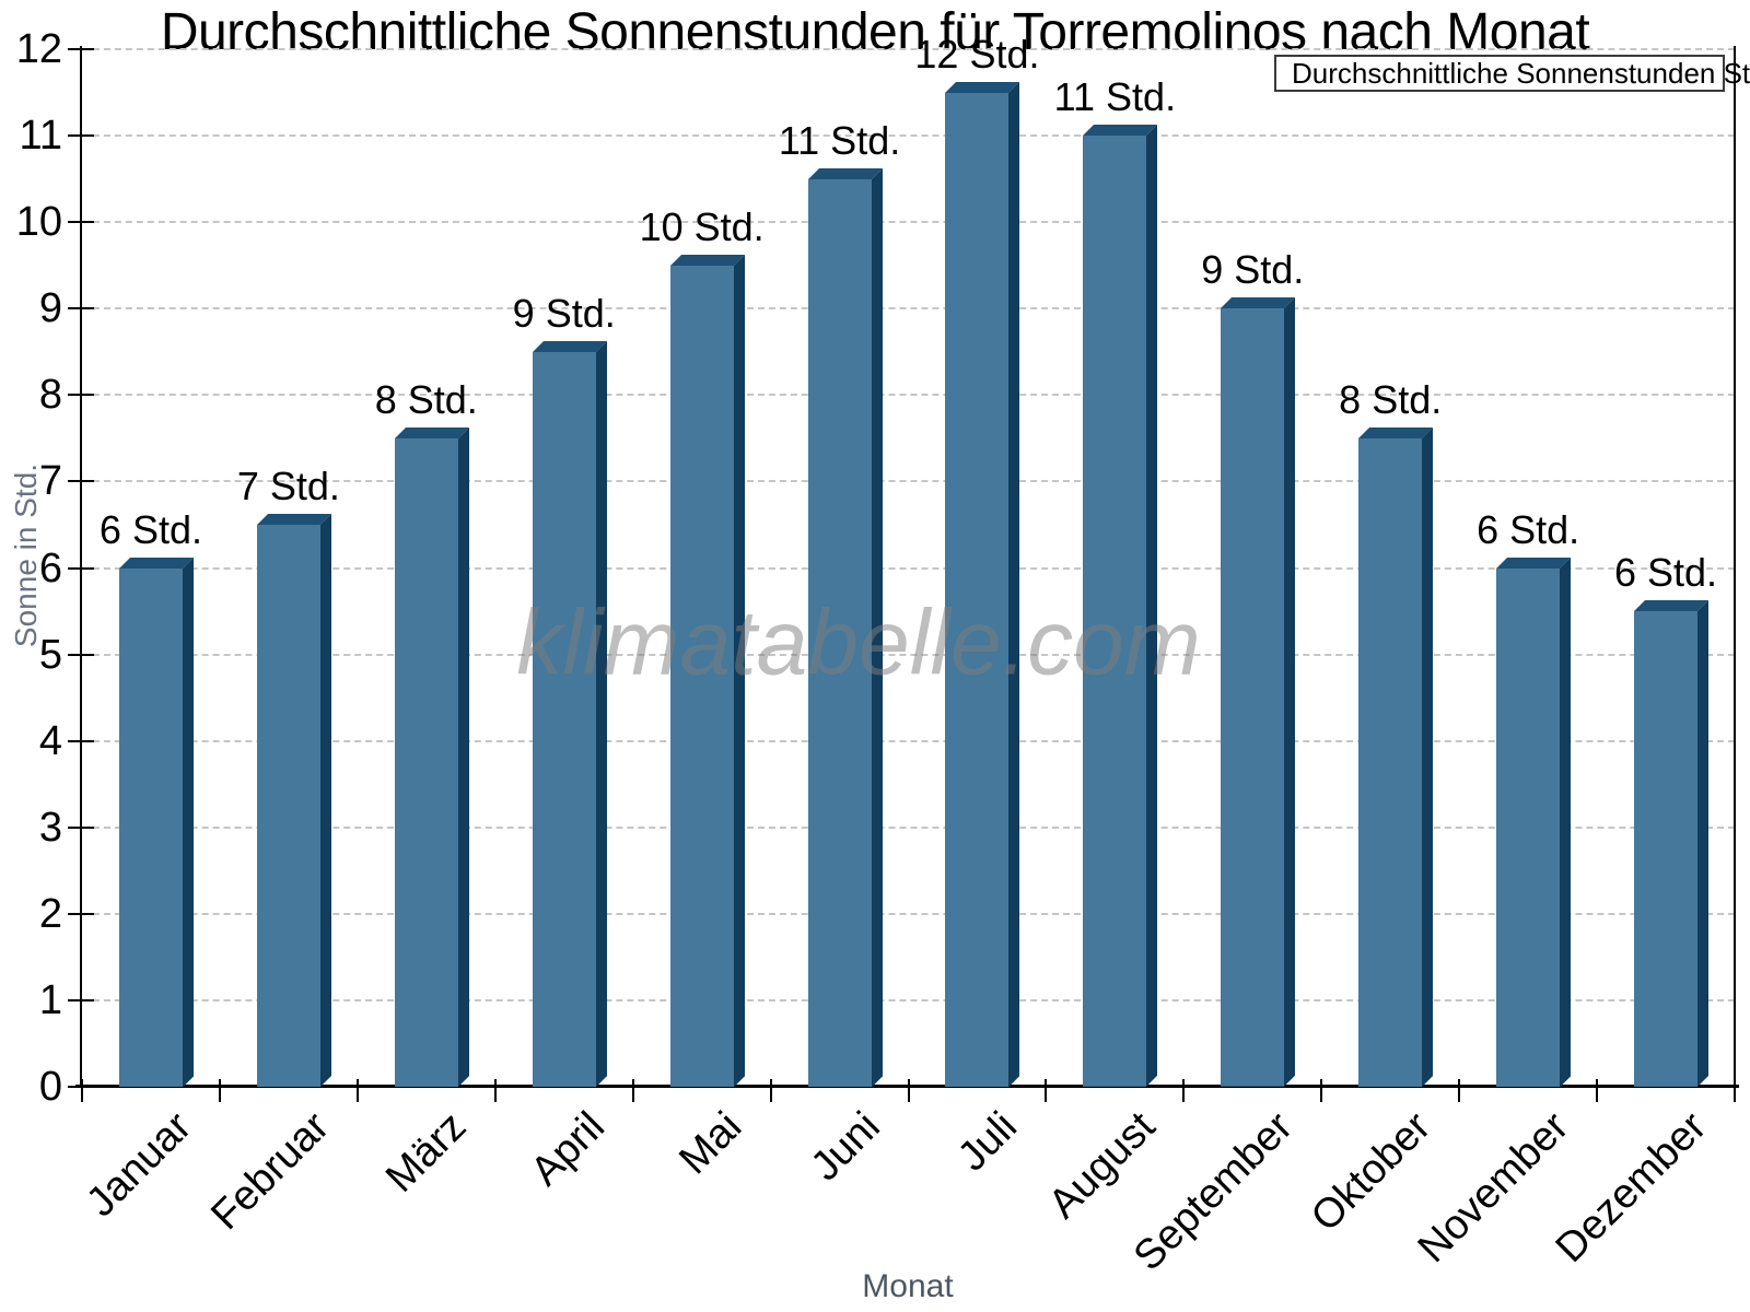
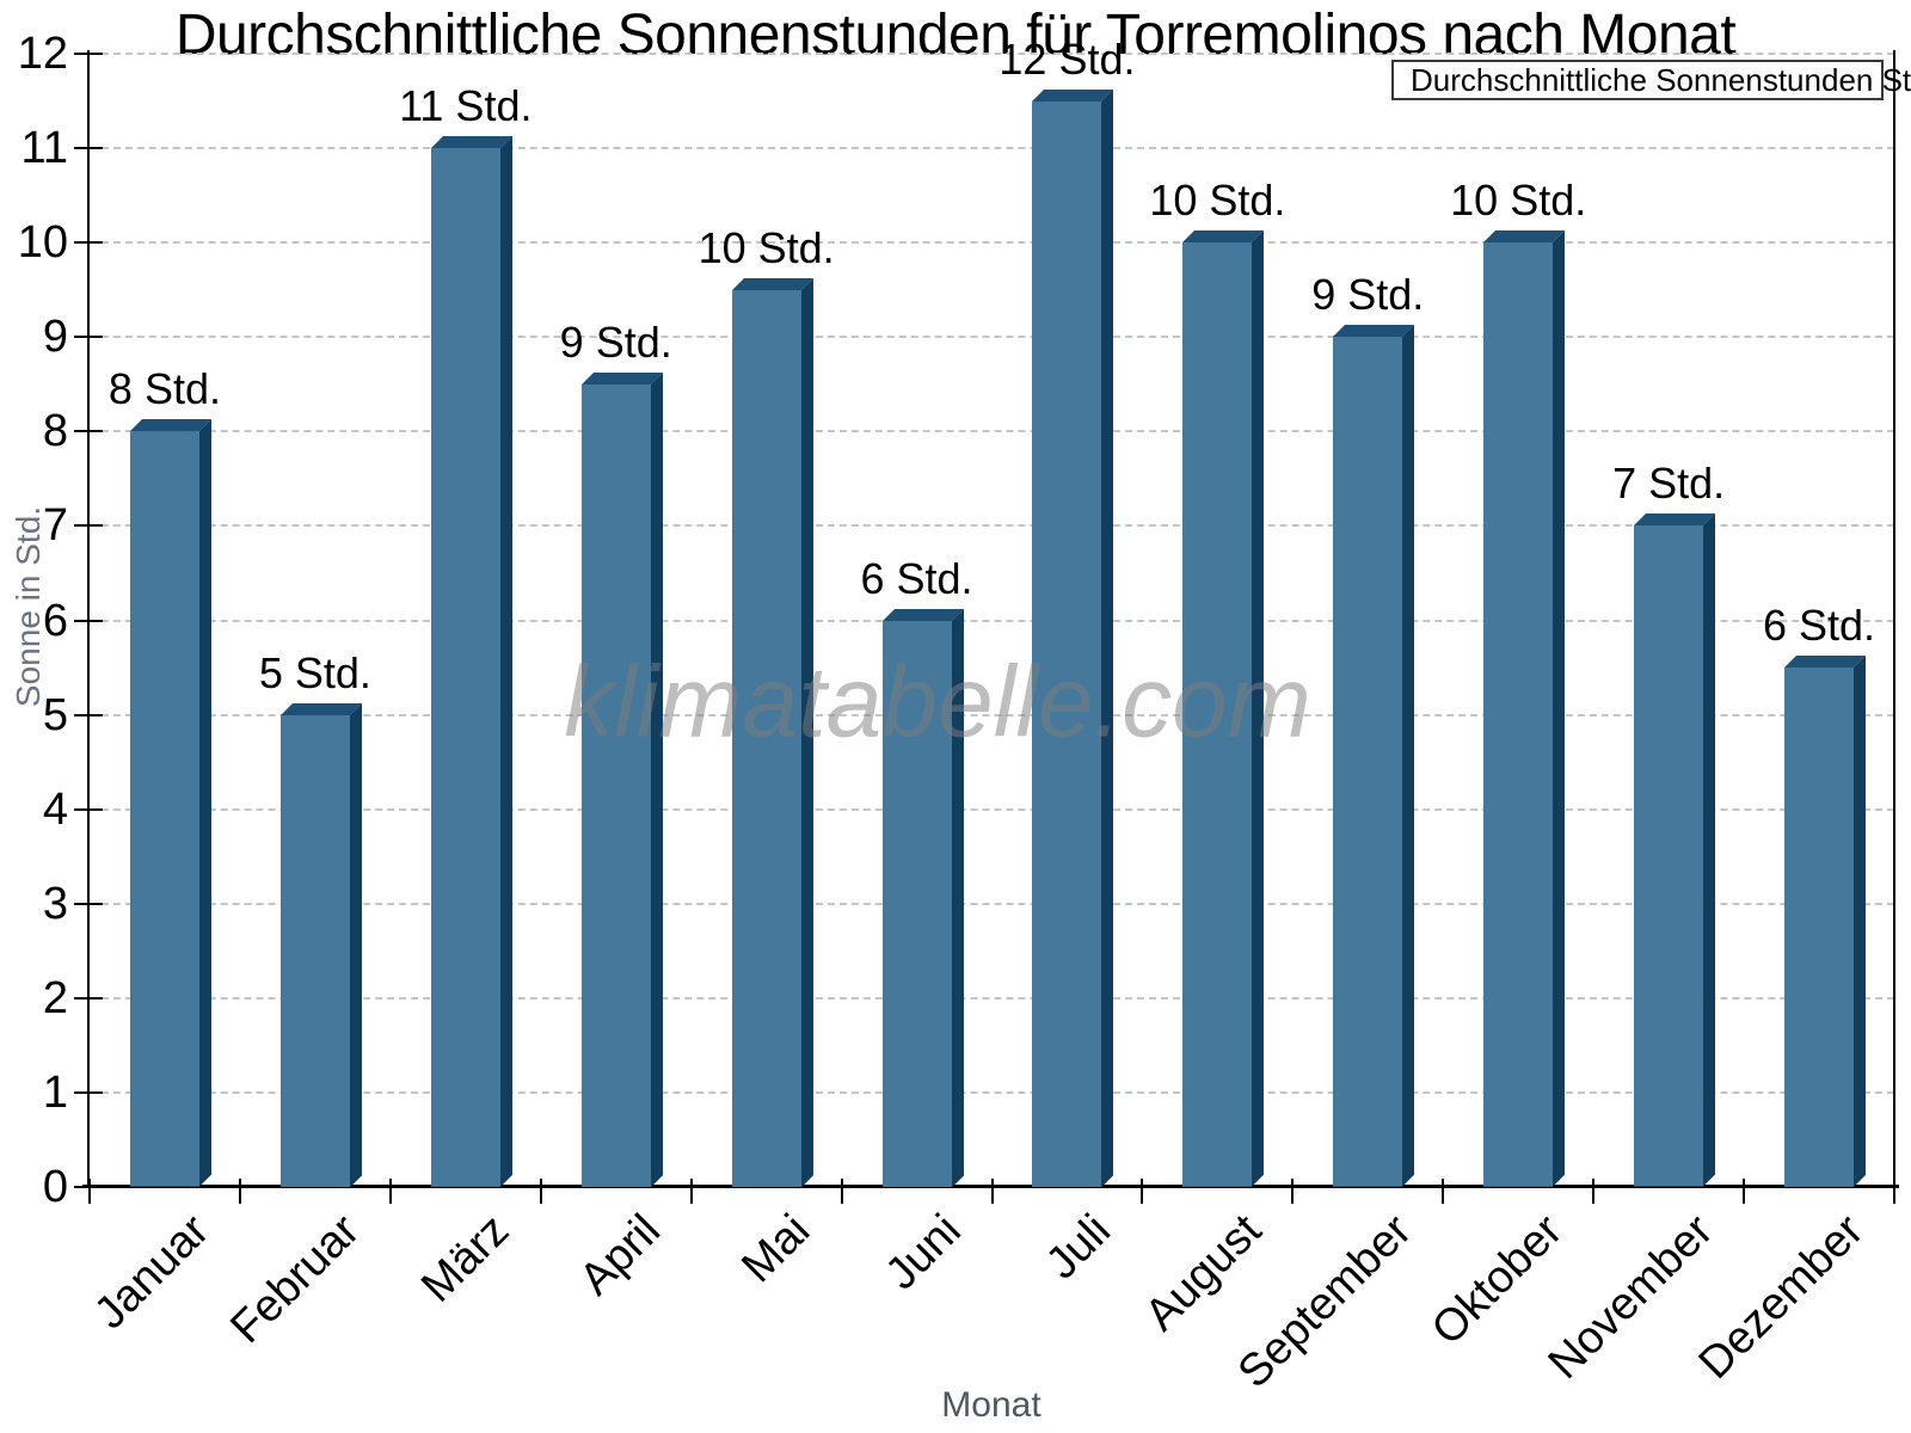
Januar: 6 -> 8
Februar: 7 -> 5
März: 8 -> 11
Juni: 11 -> 6
August: 11 -> 10
Oktober: 8 -> 10
November: 6 -> 7
